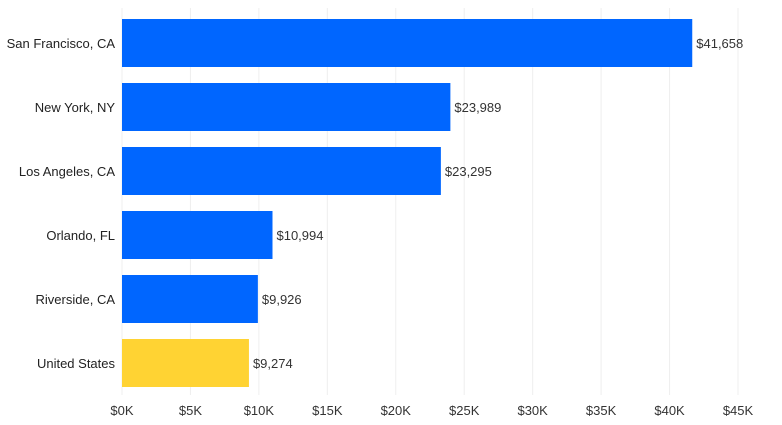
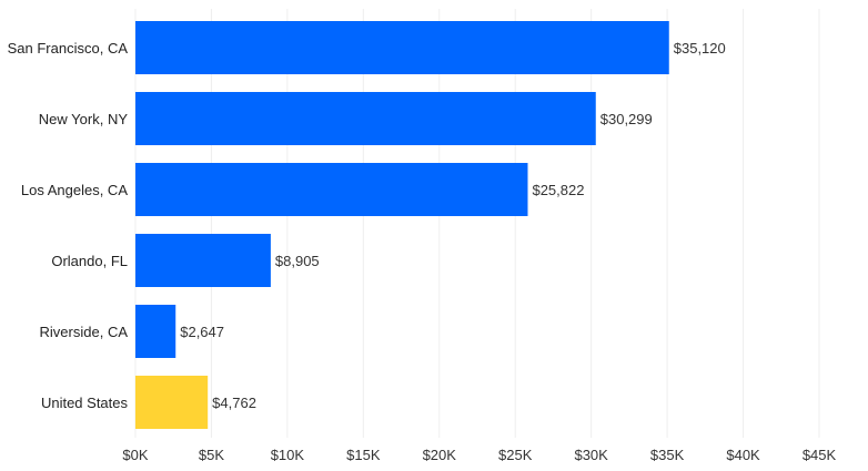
San Francisco, CA: $41,658 -> $35,120
New York, NY: $23,989 -> $30,299
Los Angeles, CA: $23,295 -> $25,822
Orlando, FL: $10,994 -> $8,905
Riverside, CA: $9,926 -> $2,647
United States: $9,274 -> $4,762
